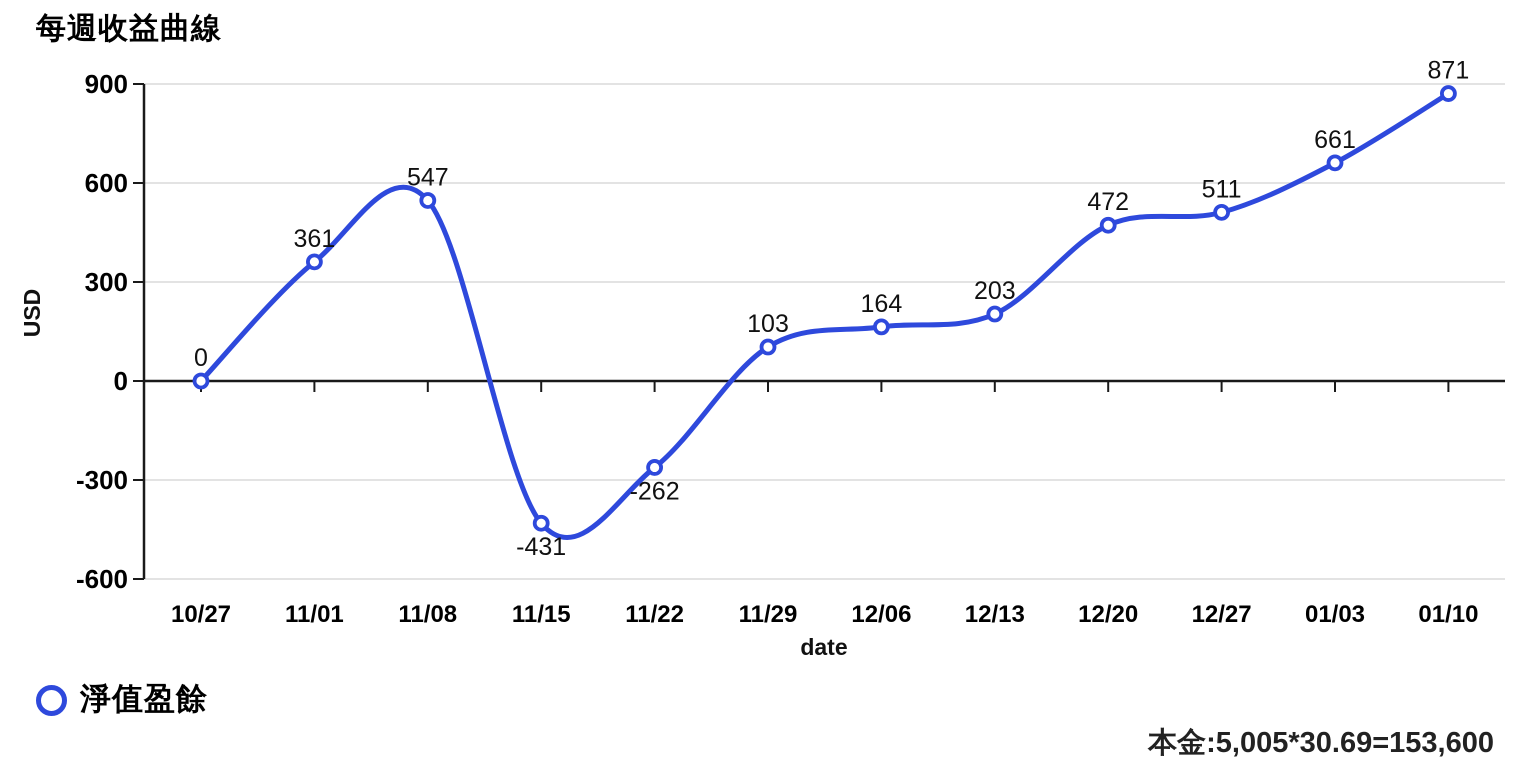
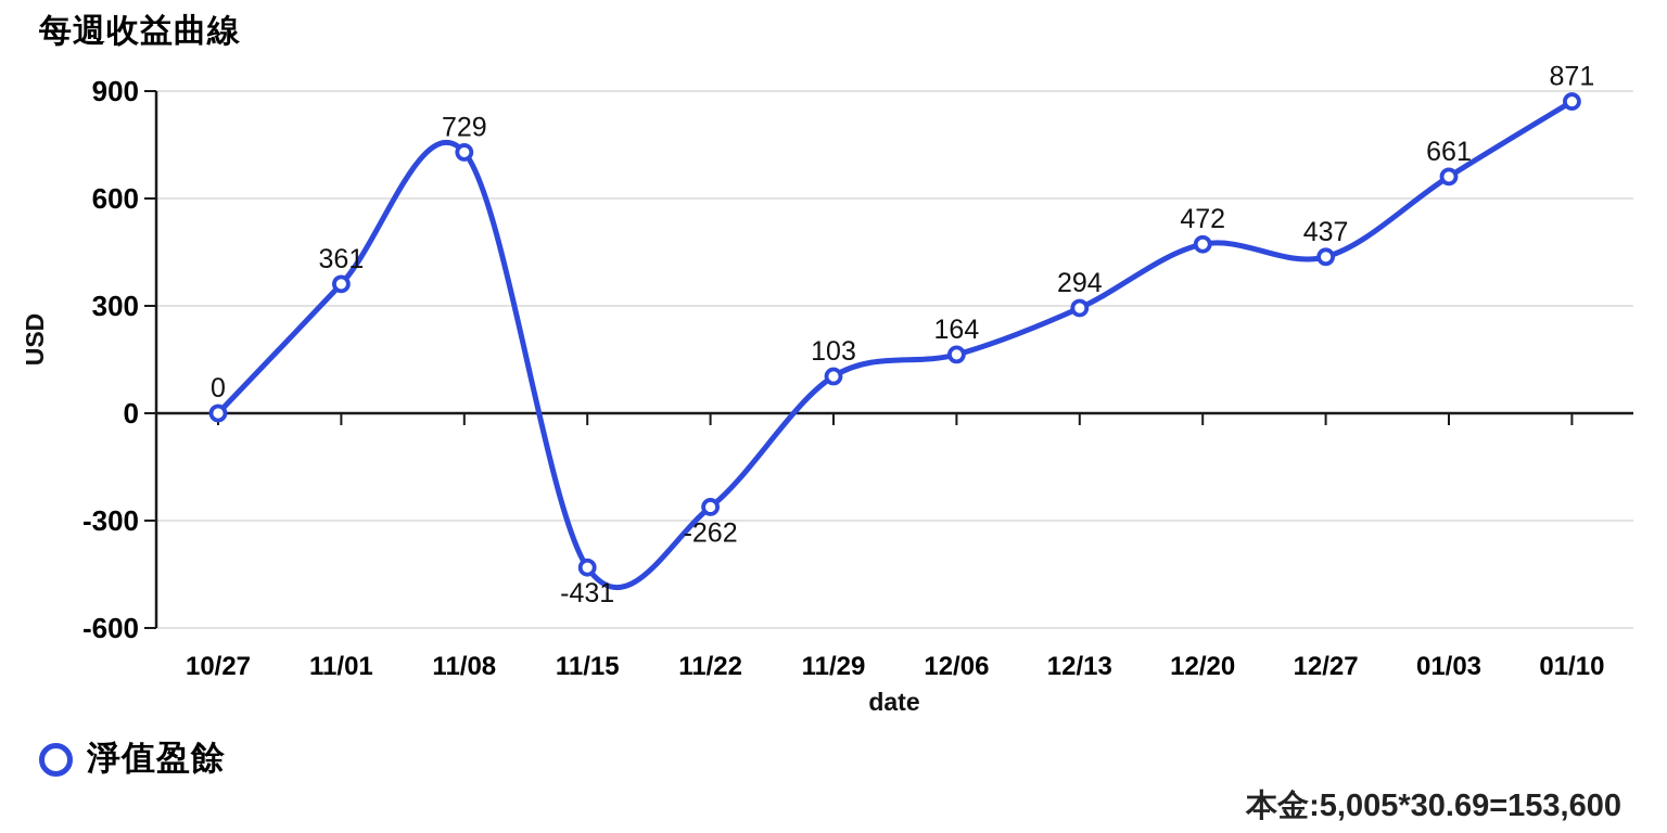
11/08: 547 -> 729
12/13: 203 -> 294
12/27: 511 -> 437
